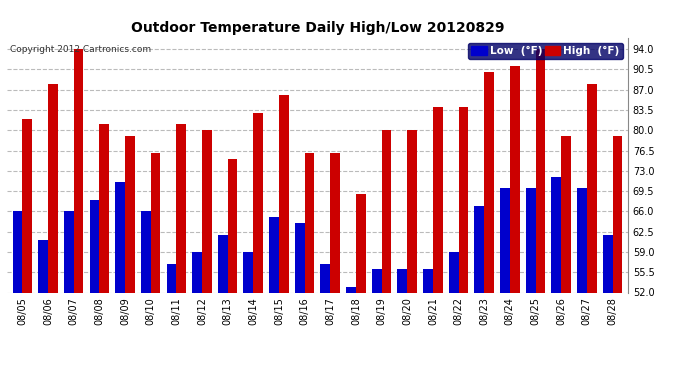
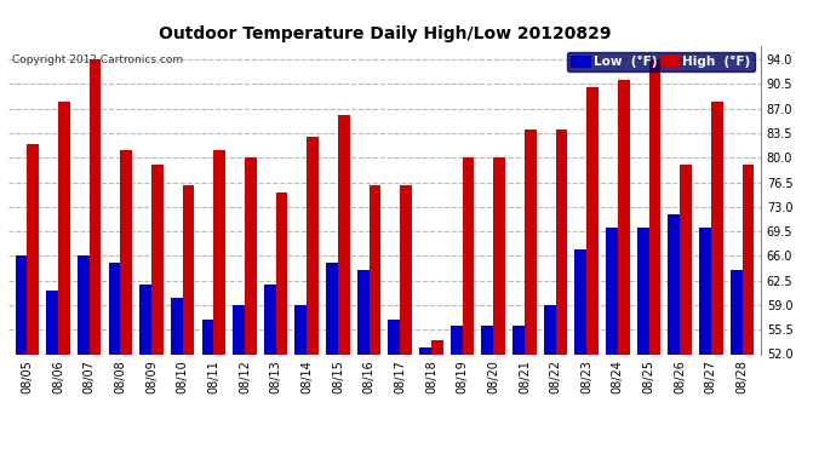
Low (°F)/08/08: 68 -> 65
Low (°F)/08/09: 71 -> 62
Low (°F)/08/10: 66 -> 60
High (°F)/08/18: 69 -> 54
Low (°F)/08/28: 62 -> 64
